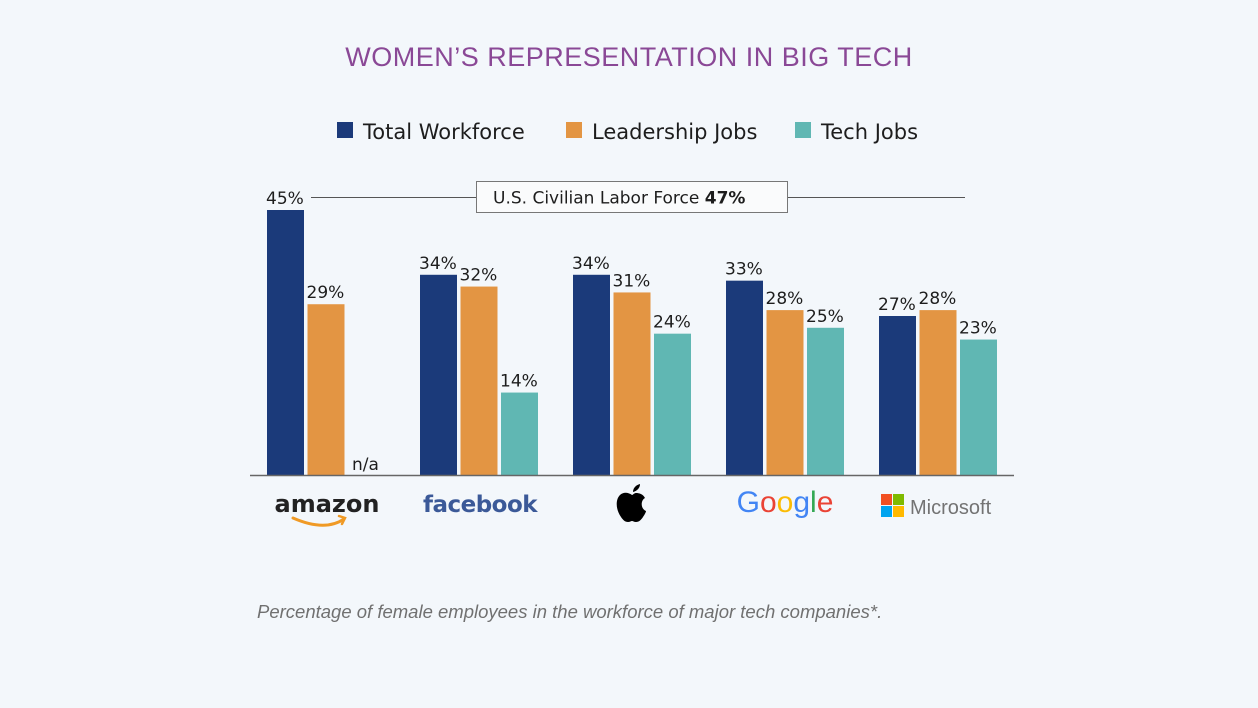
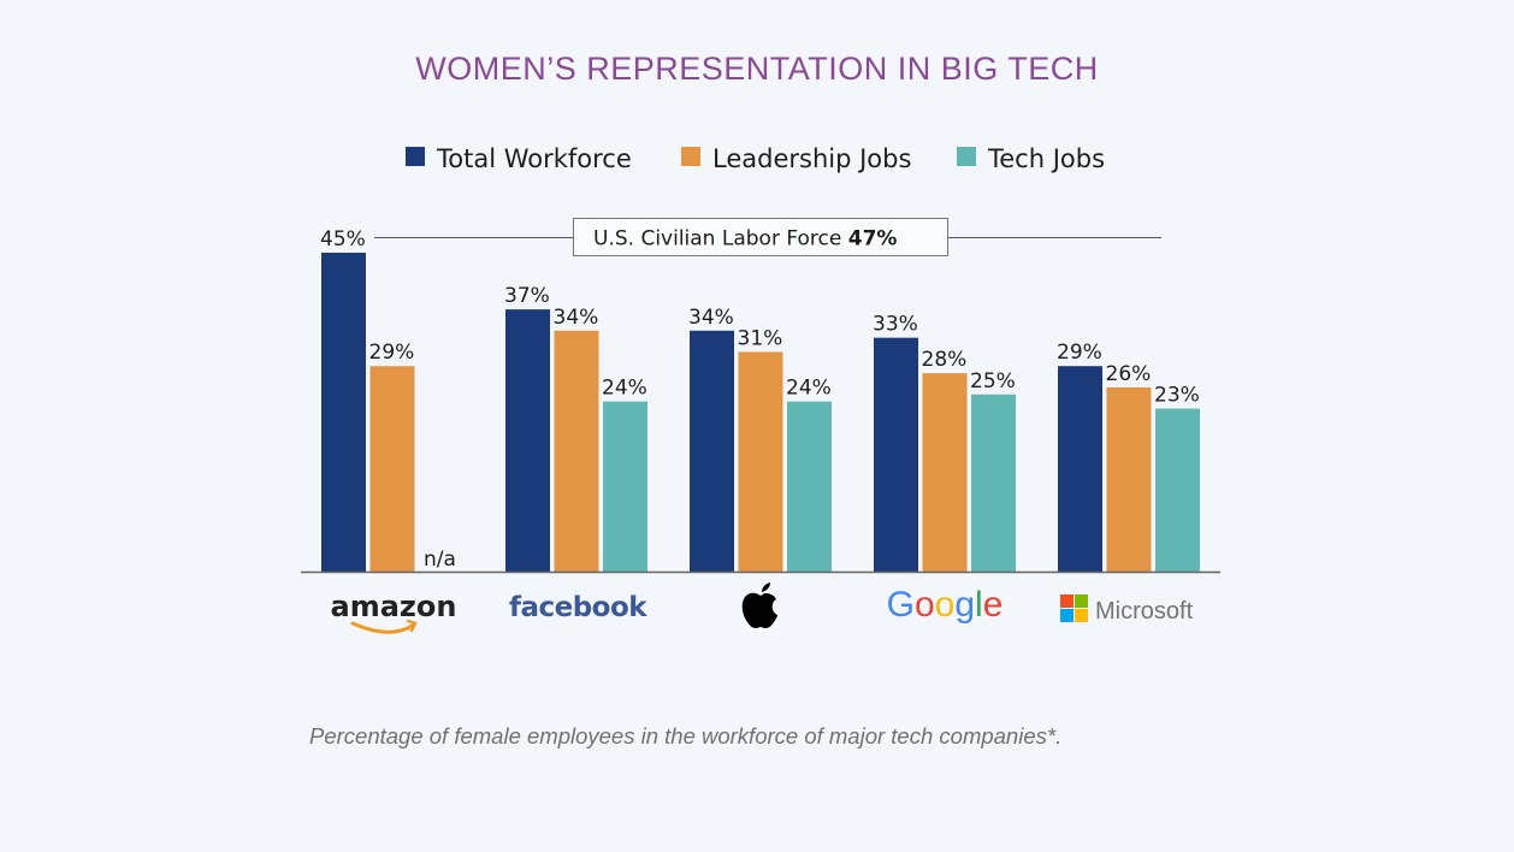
Total Workforce/facebook: 34% -> 37%
Leadership Jobs/facebook: 32% -> 34%
Tech Jobs/facebook: 14% -> 24%
Total Workforce/Microsoft: 27% -> 29%
Leadership Jobs/Microsoft: 28% -> 26%
